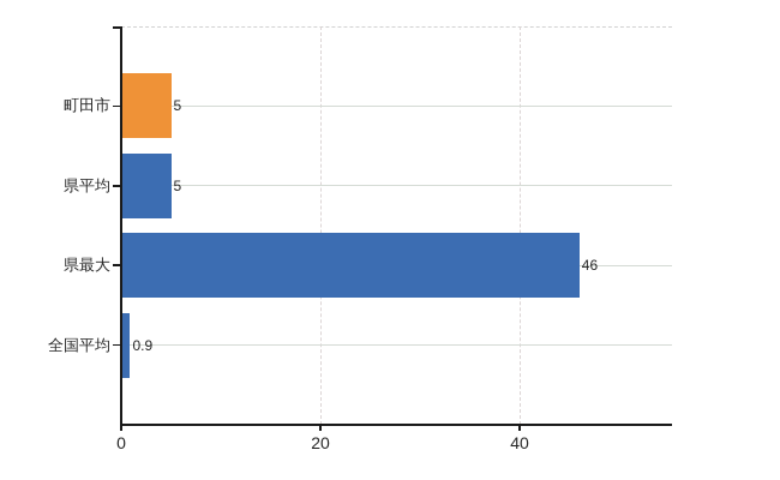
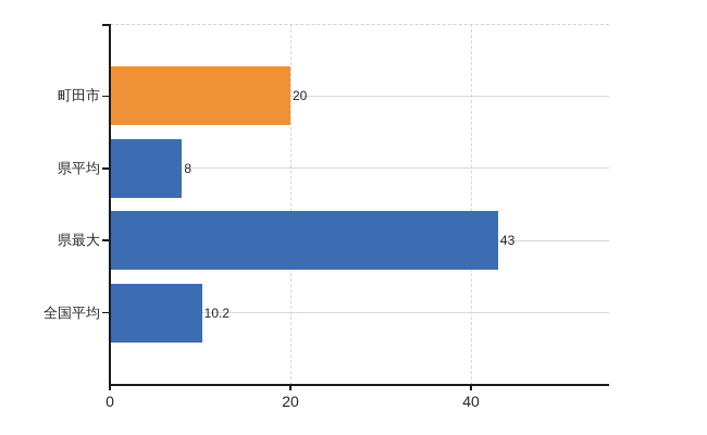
町田市: 5 -> 20
県平均: 5 -> 8
県最大: 46 -> 43
全国平均: 0.9 -> 10.2
